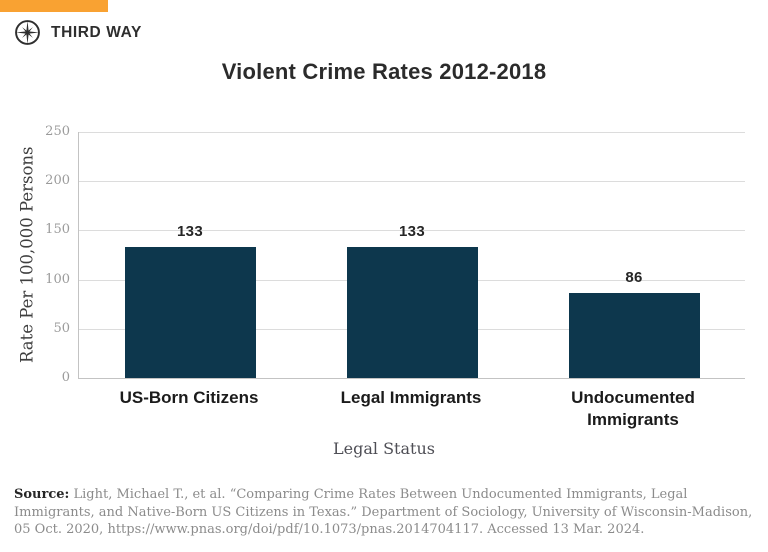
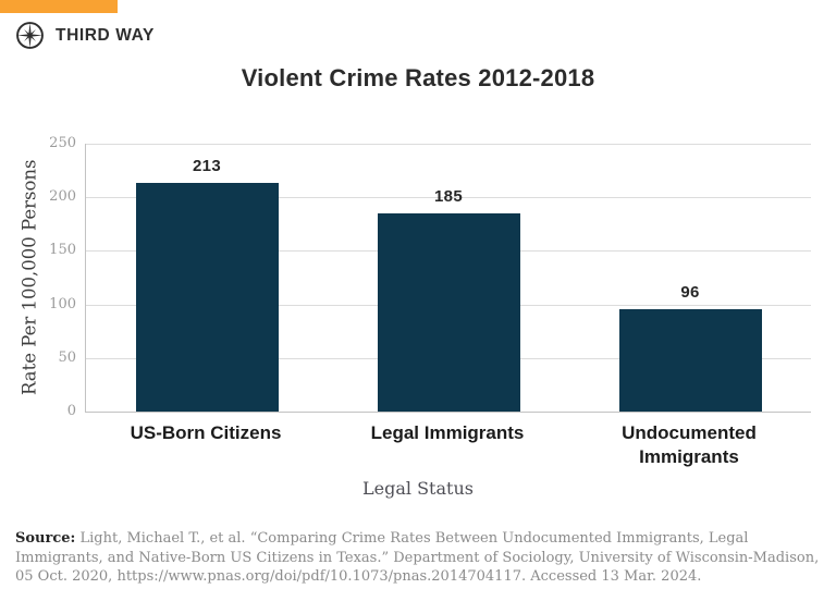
US-Born Citizens: 133 -> 213
Legal Immigrants: 133 -> 185
Undocumented Immigrants: 86 -> 96
